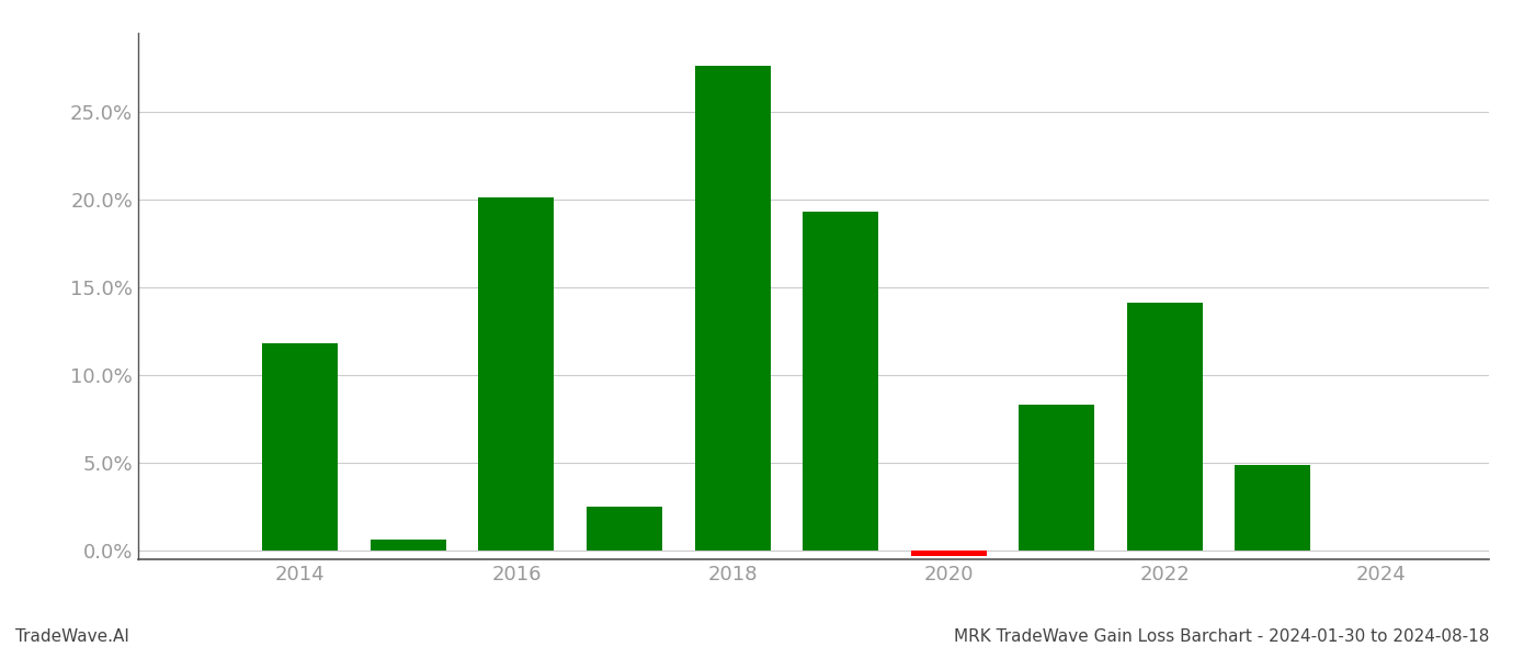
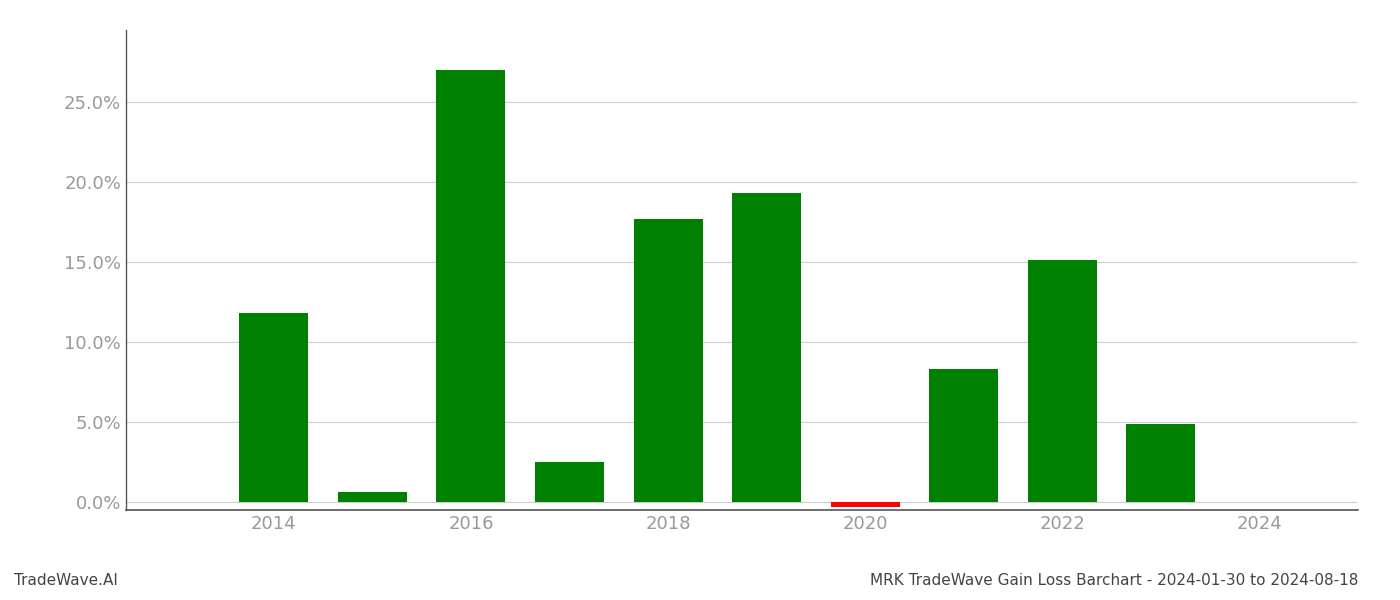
2016: 20.1% -> 27.0%
2018: 27.6% -> 17.7%
2022: 14.1% -> 15.1%
